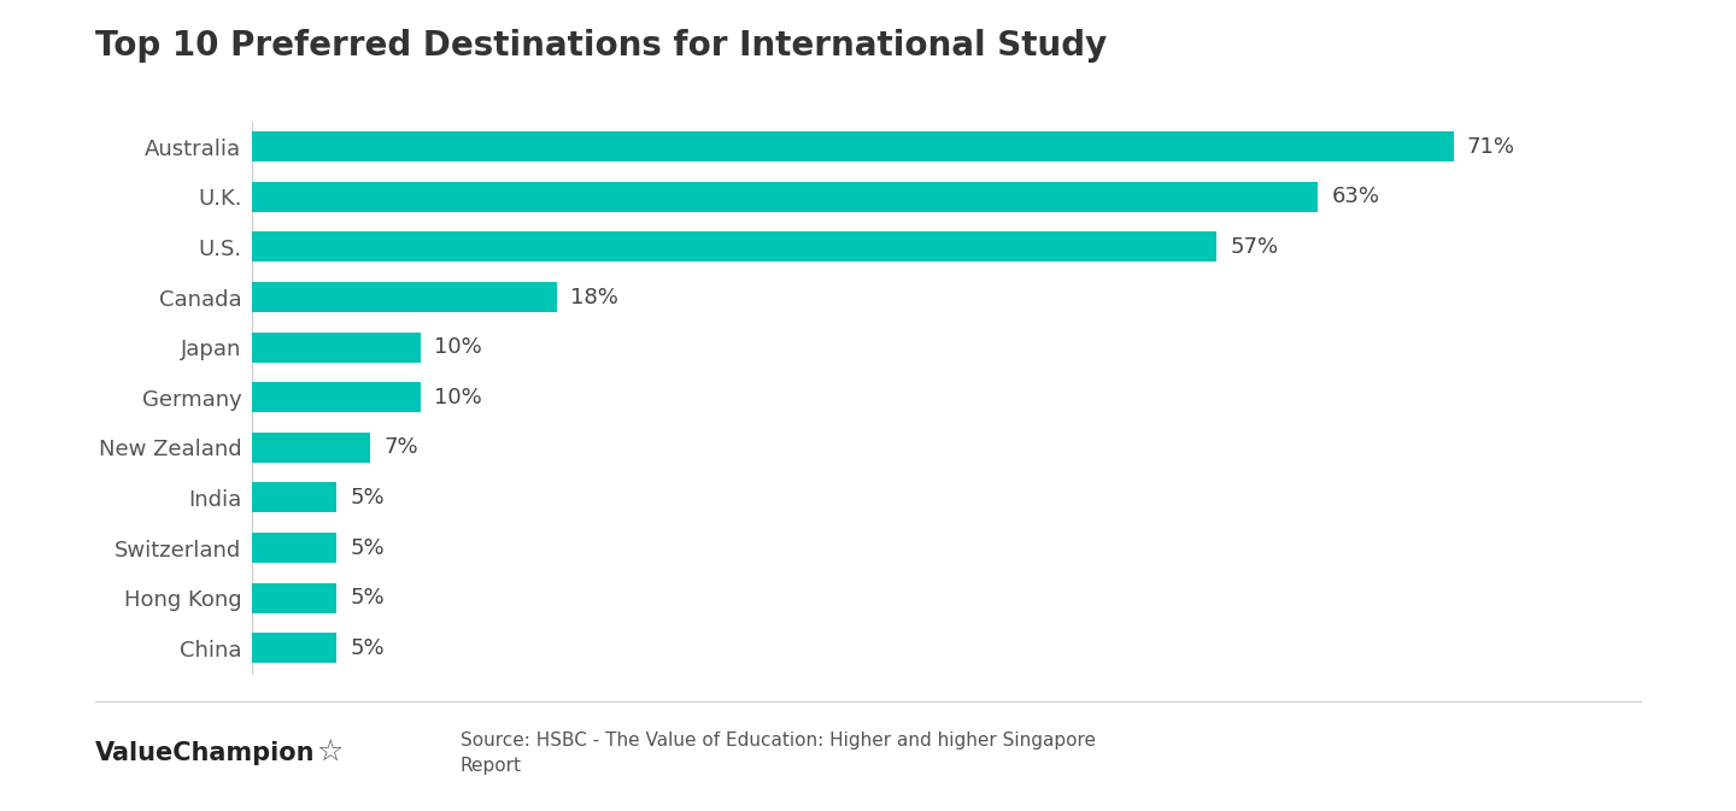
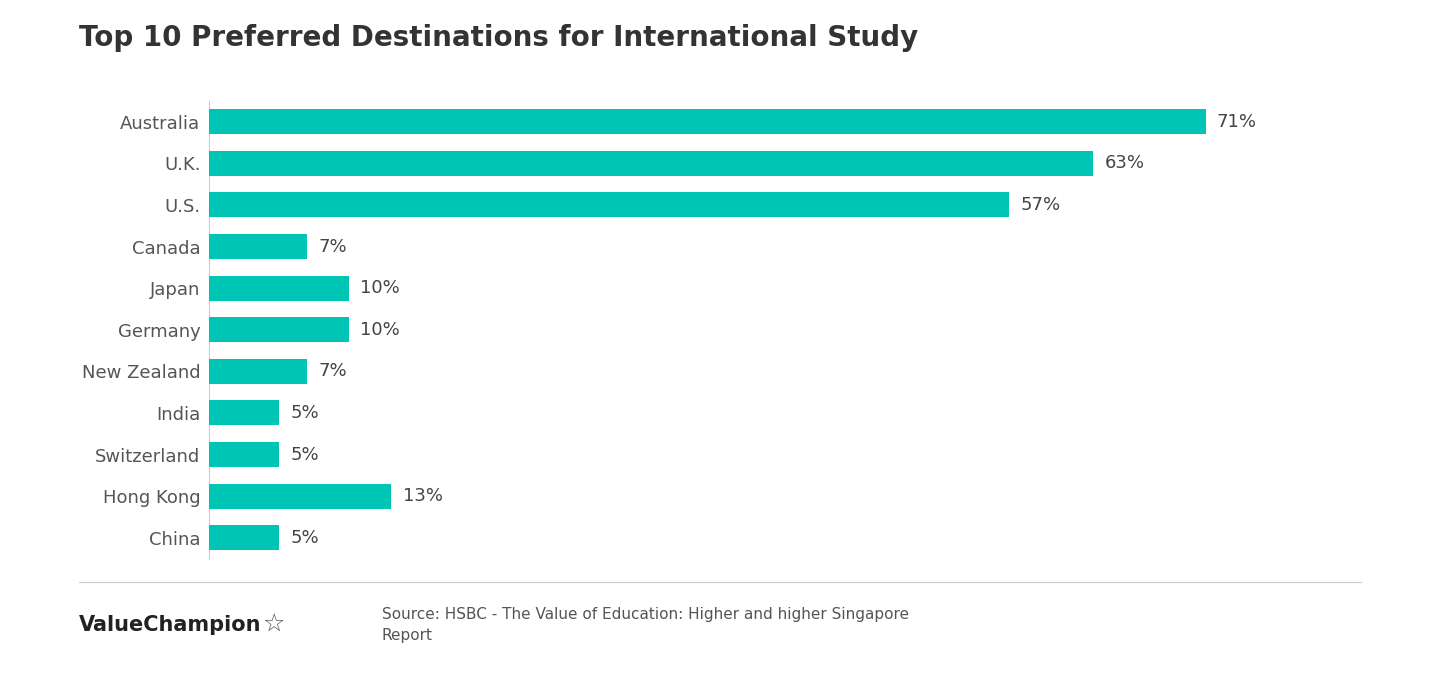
Canada: 18% -> 7%
Hong Kong: 5% -> 13%
